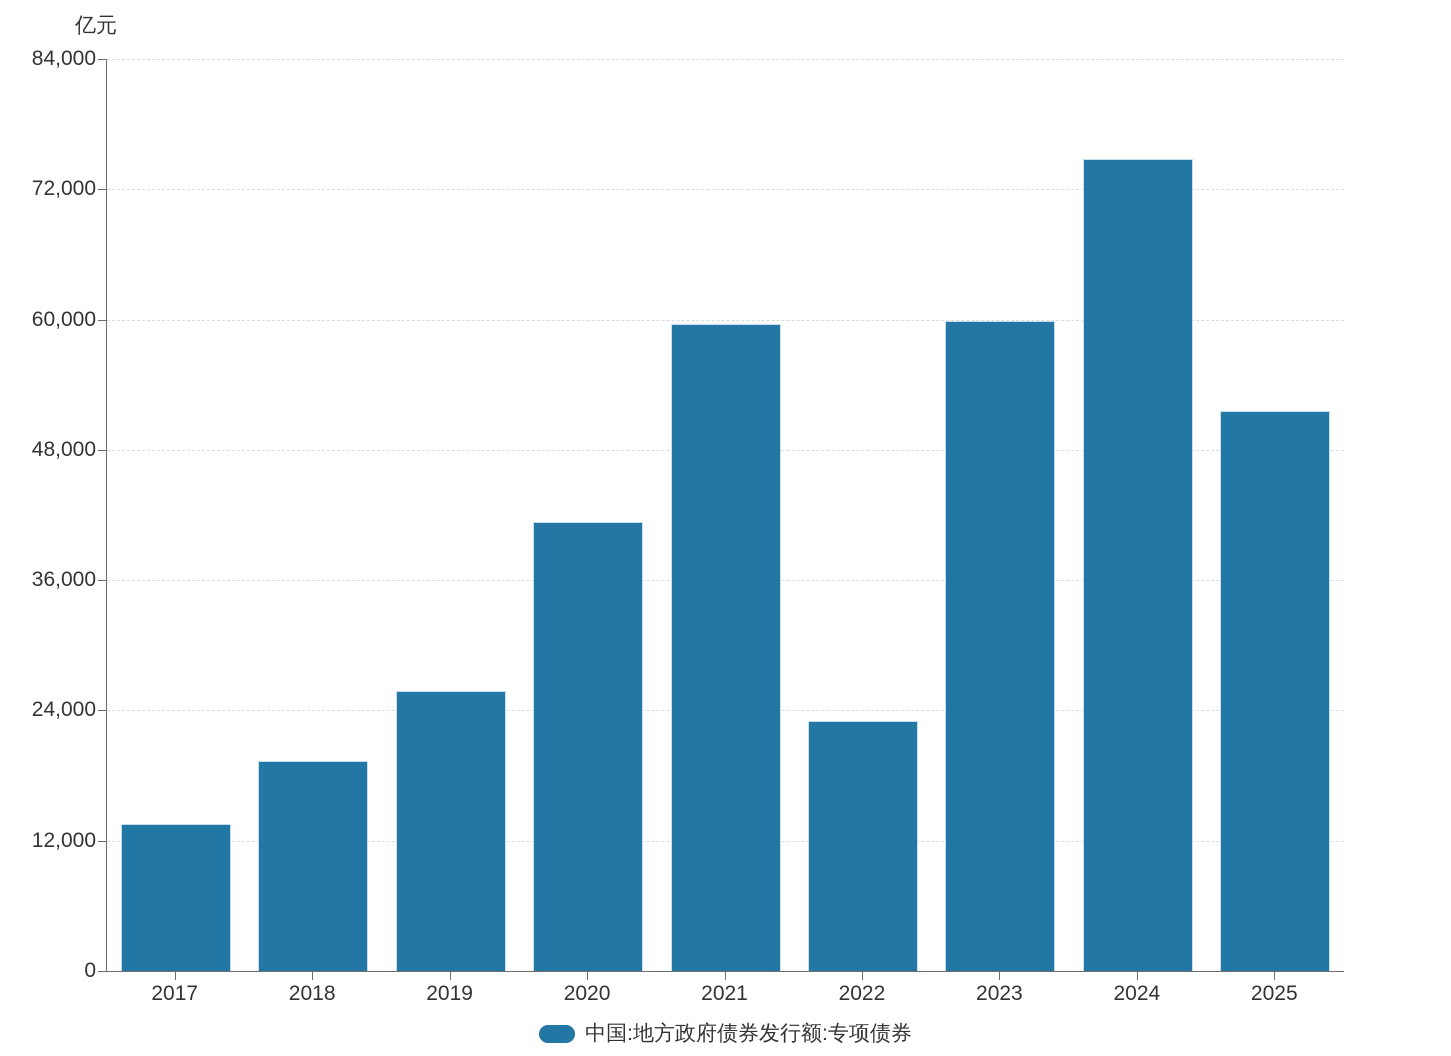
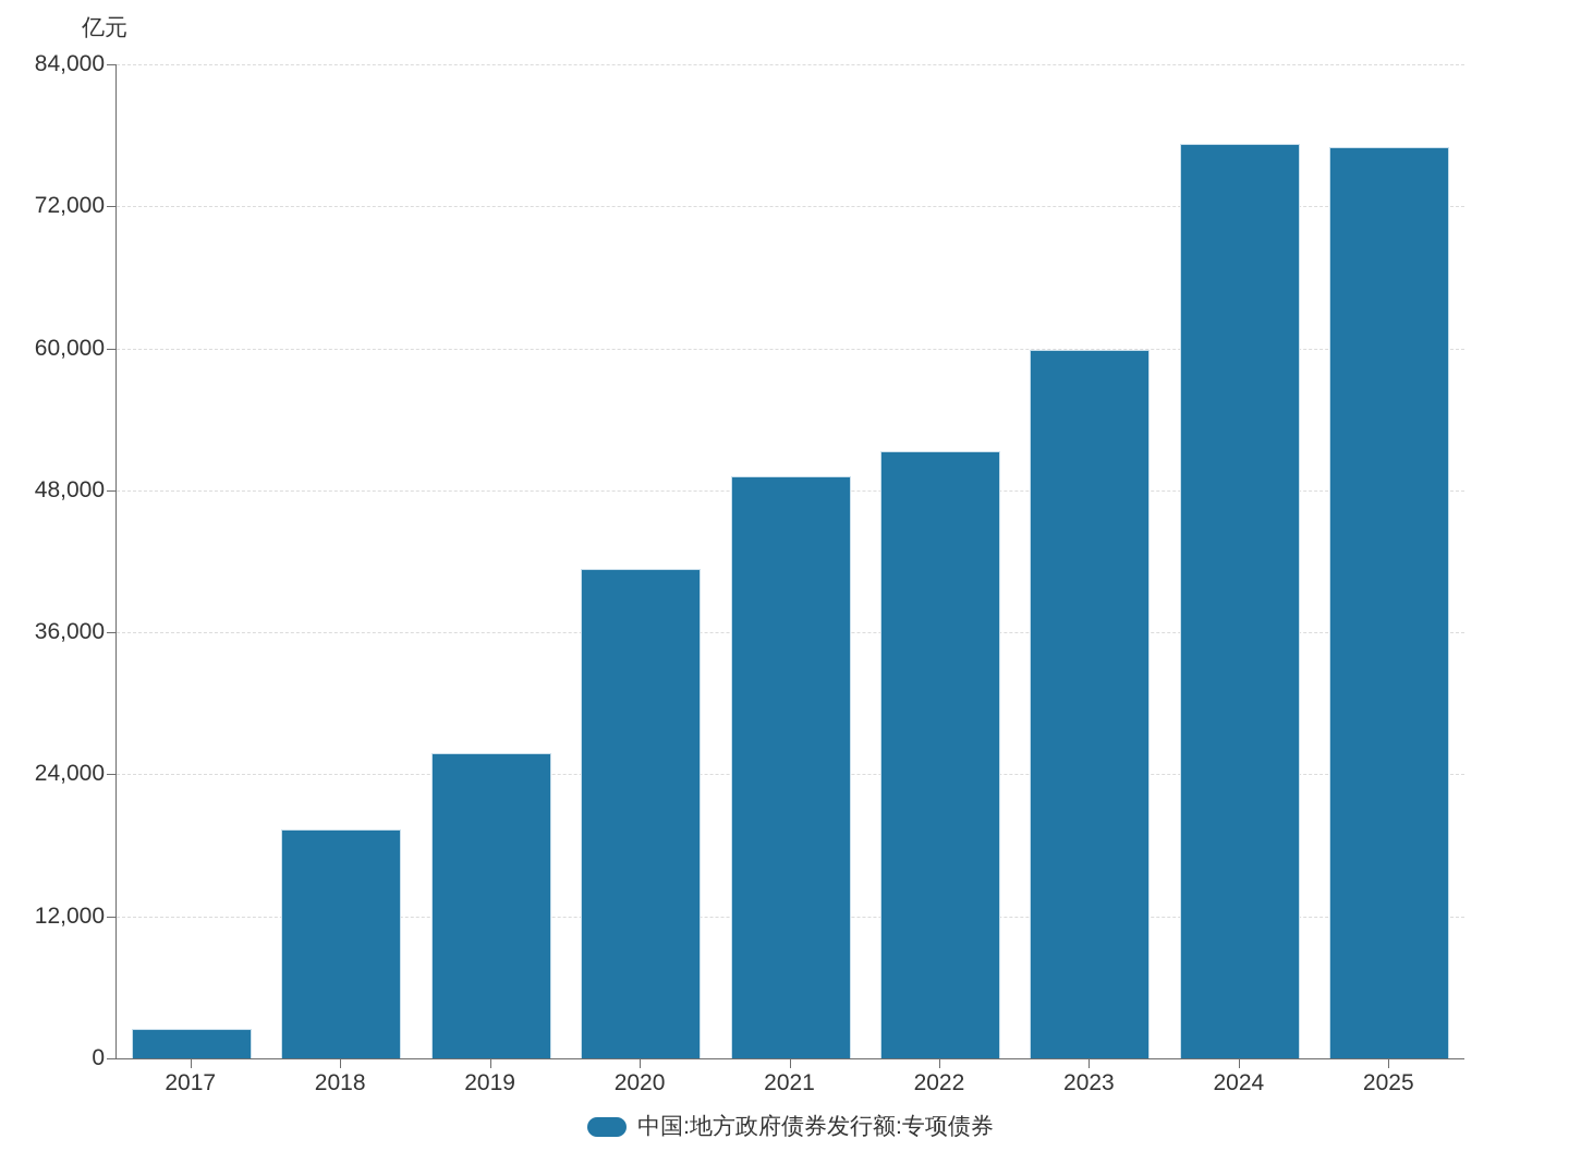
2017: 13500 -> 2500
2021: 59600 -> 49200
2022: 23000 -> 51300
2024: 74800 -> 77300
2025: 51600 -> 77000
